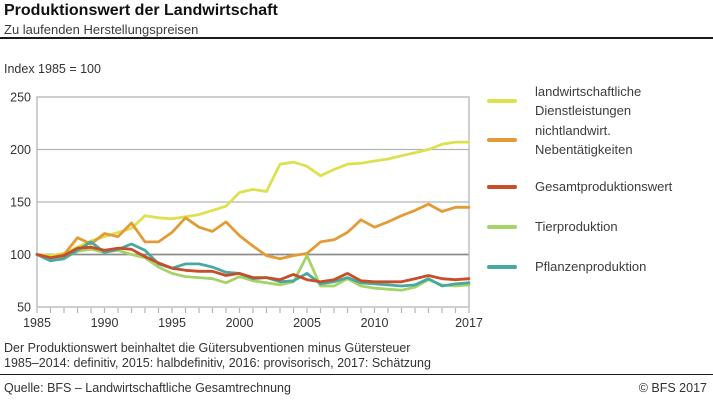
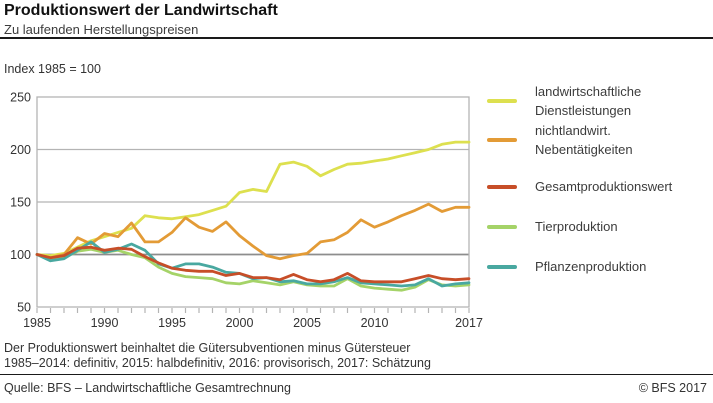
Tierproduktion/2000: 79 -> 72
Tierproduktion/2005: 99 -> 71
Pflanzenproduktion/2005: 82 -> 72
